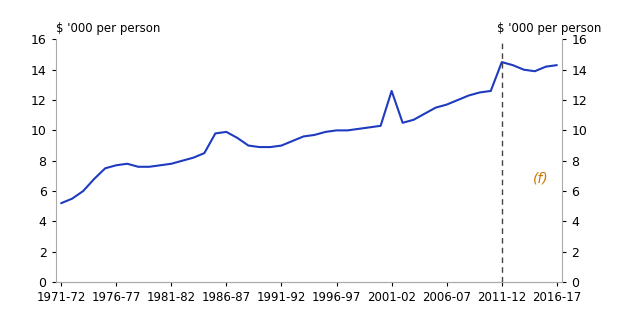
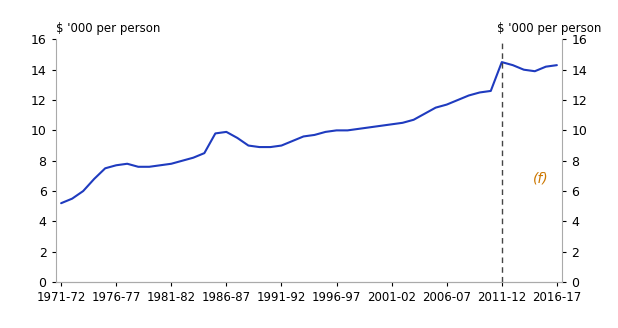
2001-02: 12.6 -> 10.4
